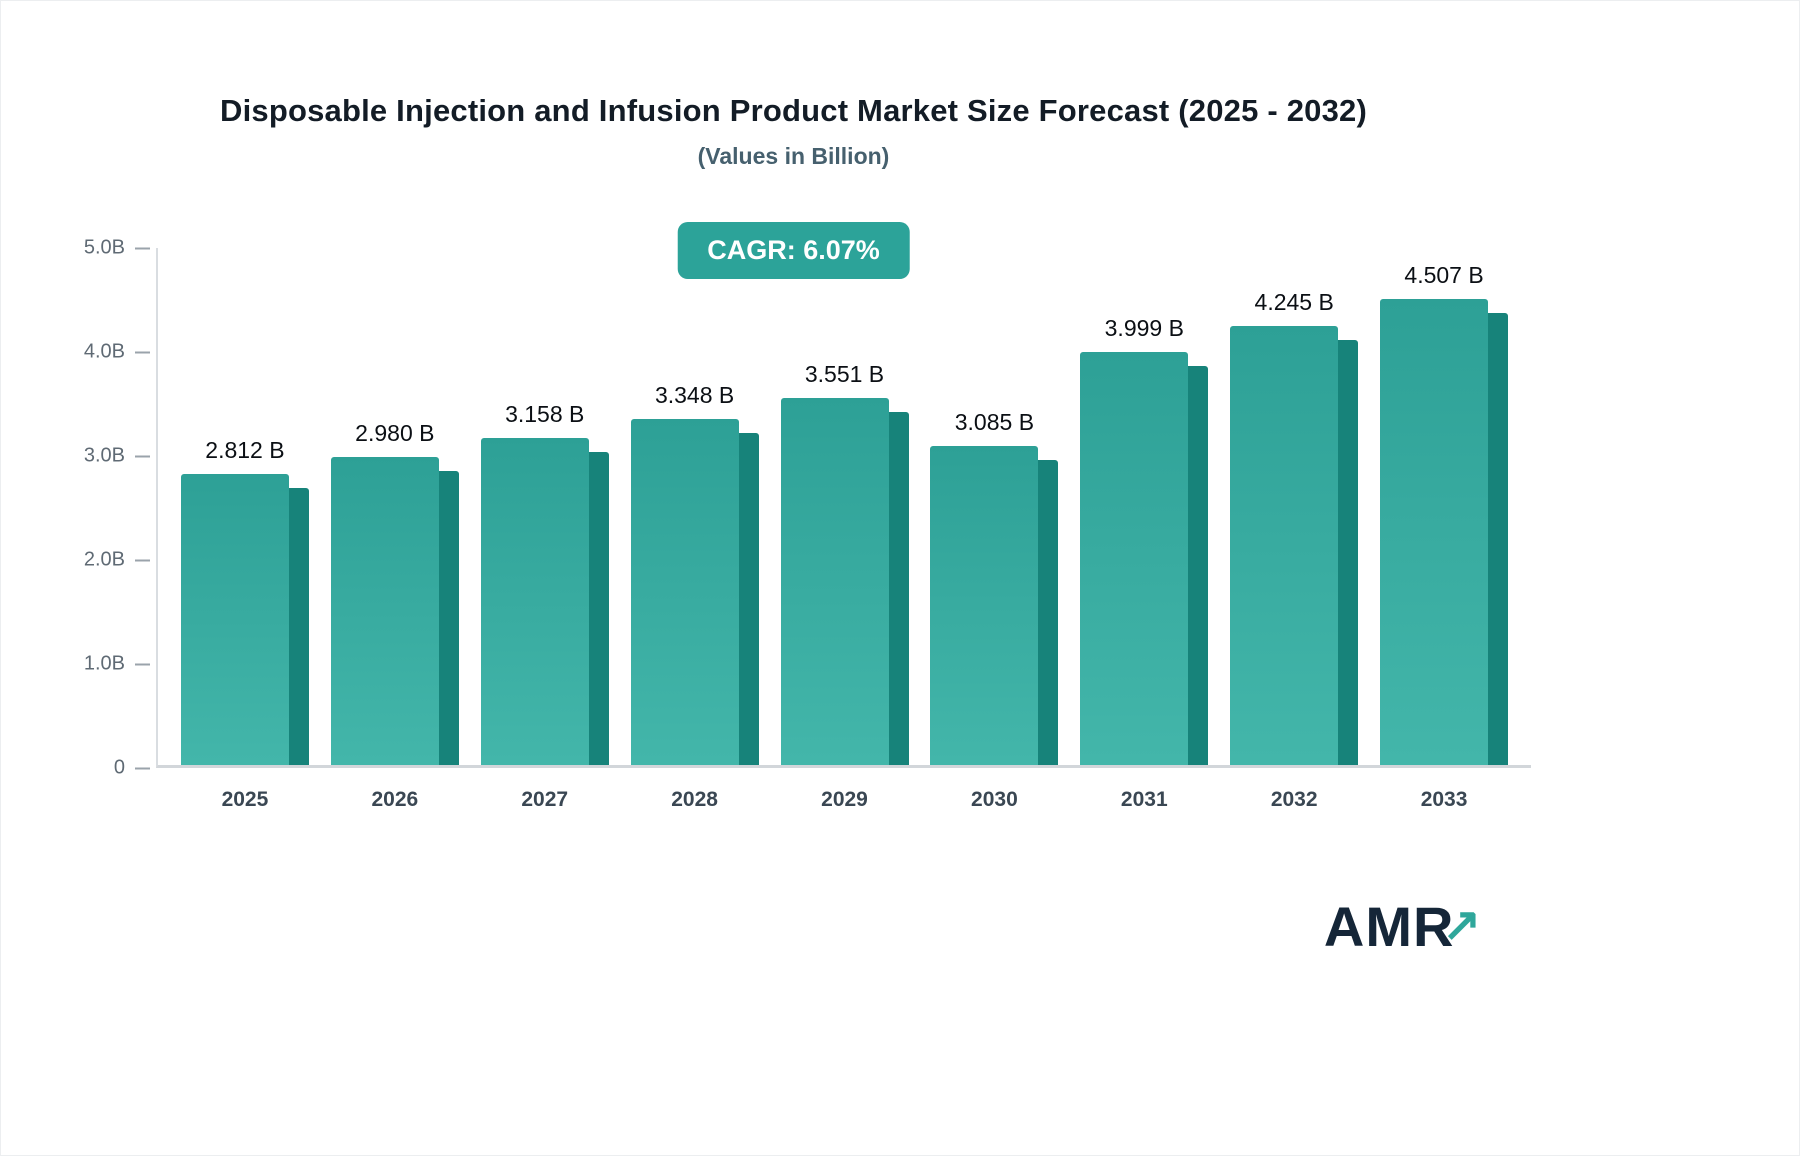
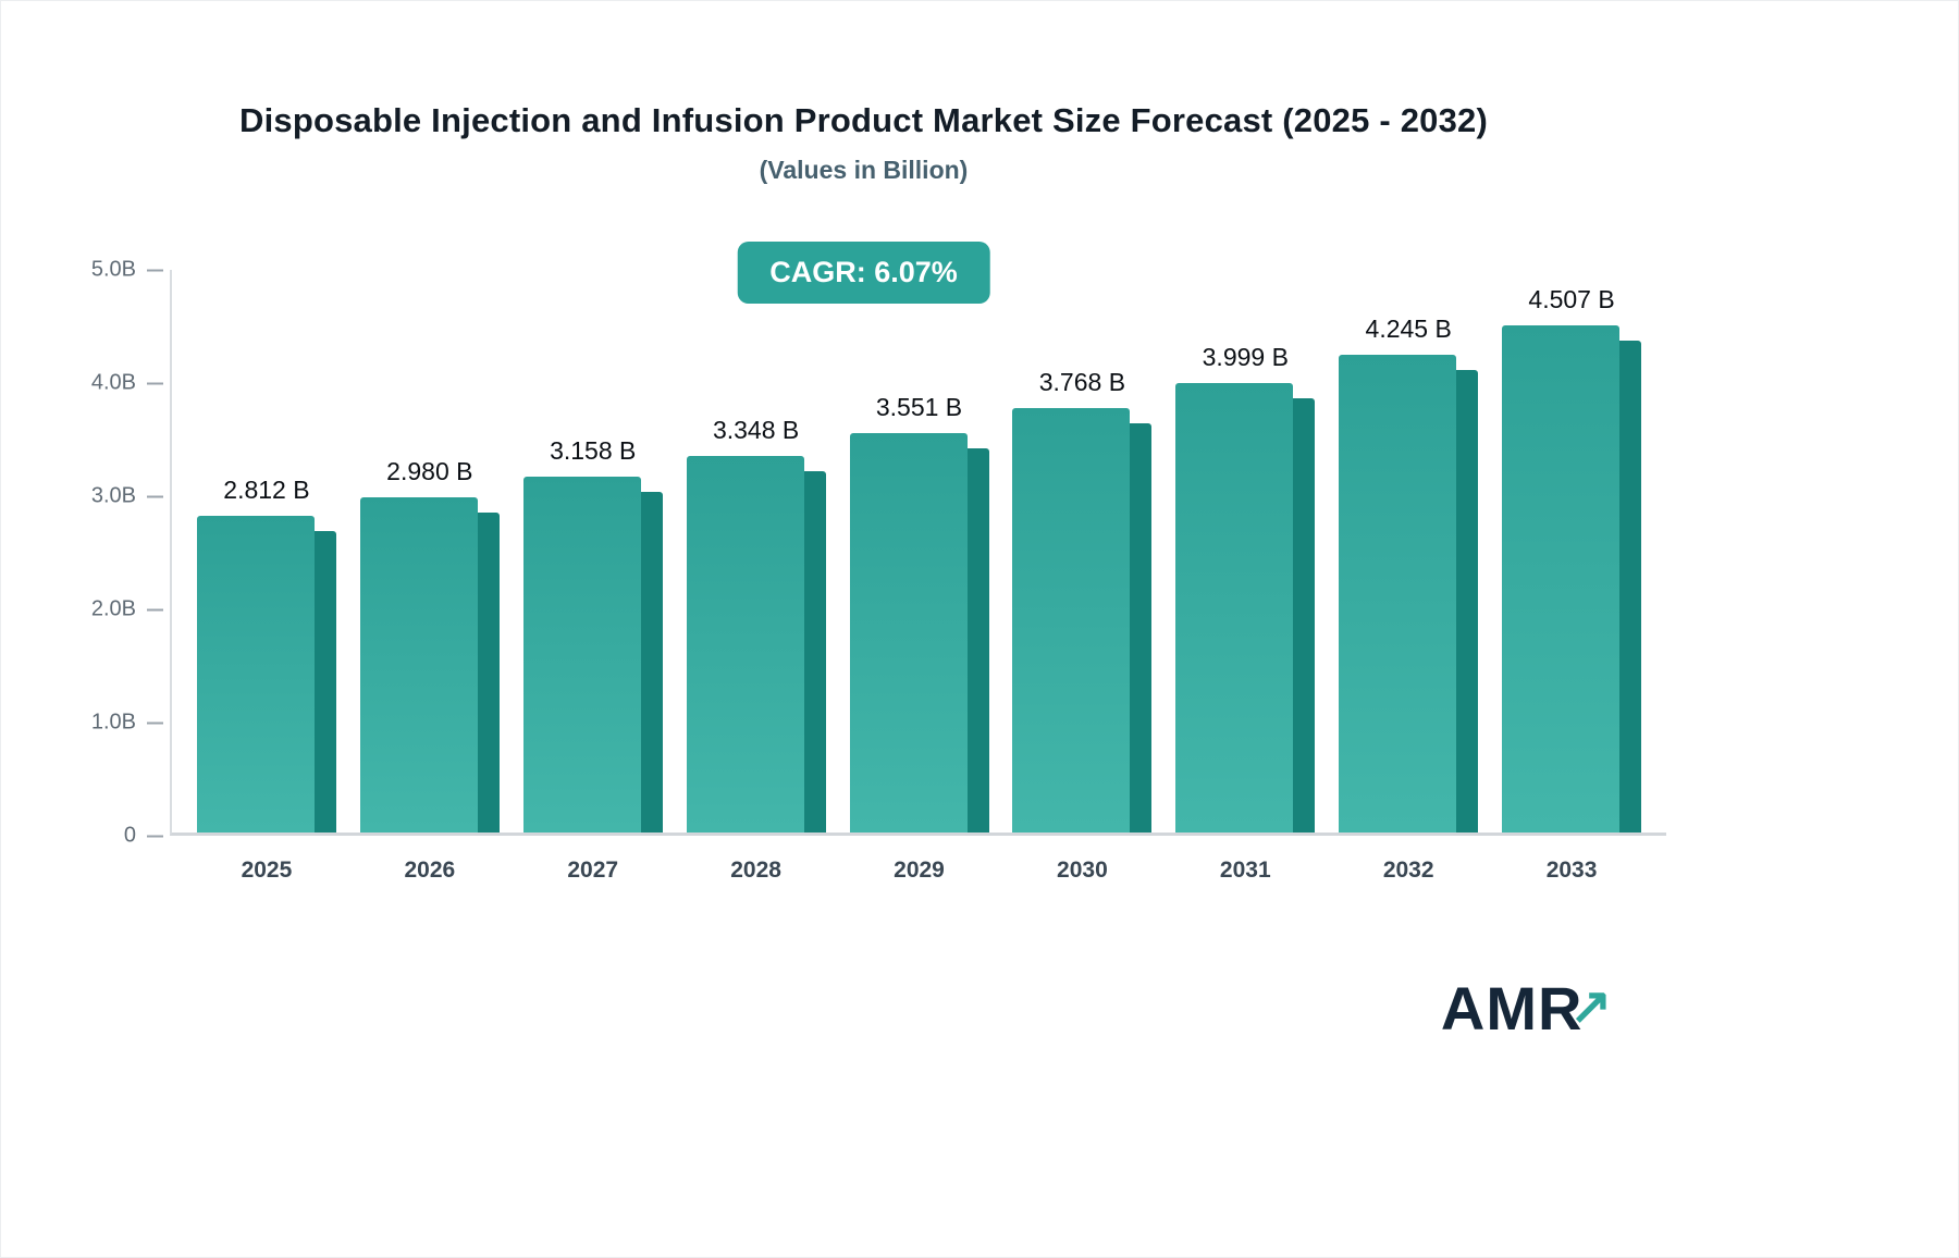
2030: 3.085 -> 3.768
